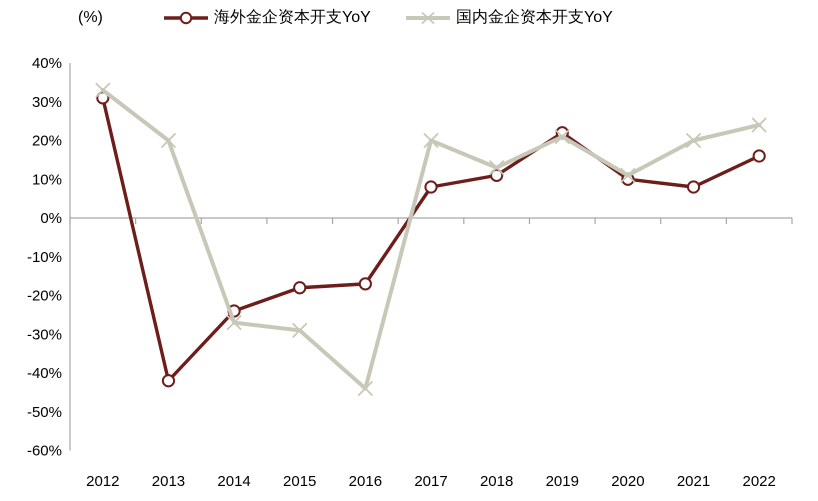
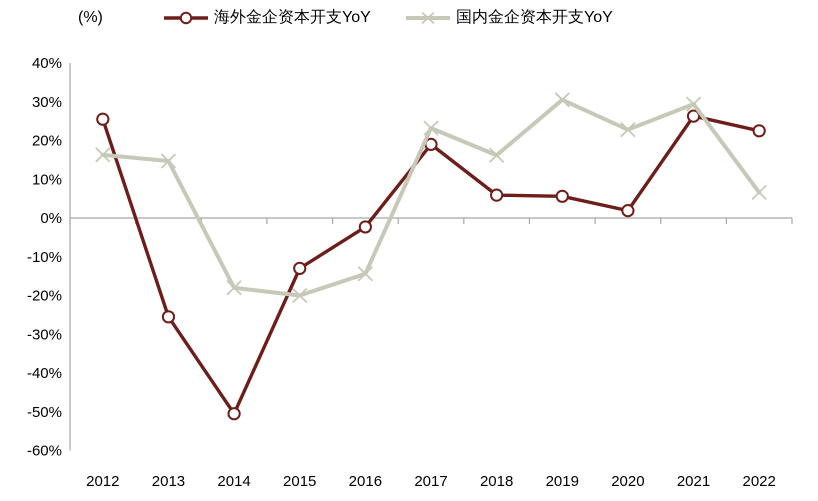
海外金企资本开支YoY/2012: 31% -> 26%
国内金企资本开支YoY/2012: 33% -> 16%
海外金企资本开支YoY/2013: -42% -> -26%
国内金企资本开支YoY/2013: 20% -> 15%
海外金企资本开支YoY/2014: -24% -> -50%
国内金企资本开支YoY/2014: -27% -> -18%
海外金企资本开支YoY/2015: -18% -> -13%
国内金企资本开支YoY/2015: -29% -> -20%
海外金企资本开支YoY/2016: -17% -> -2%
国内金企资本开支YoY/2016: -44% -> -14%
海外金企资本开支YoY/2017: 8% -> 19%
国内金企资本开支YoY/2017: 20% -> 23%
海外金企资本开支YoY/2018: 11% -> 6%
国内金企资本开支YoY/2018: 13% -> 16%
海外金企资本开支YoY/2019: 22% -> 6%
国内金企资本开支YoY/2019: 21% -> 30%
海外金企资本开支YoY/2020: 10% -> 2%
国内金企资本开支YoY/2020: 11% -> 23%
海外金企资本开支YoY/2021: 8% -> 26%
国内金企资本开支YoY/2021: 20% -> 29%
海外金企资本开支YoY/2022: 16% -> 22%
国内金企资本开支YoY/2022: 24% -> 7%
